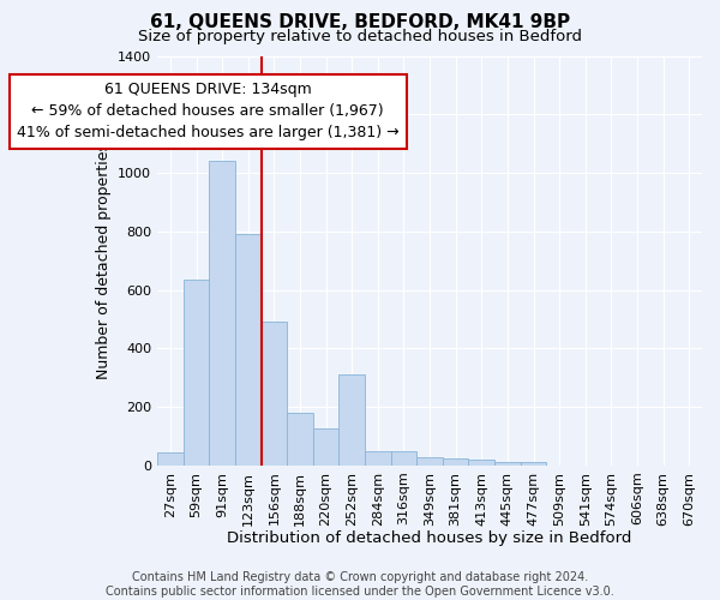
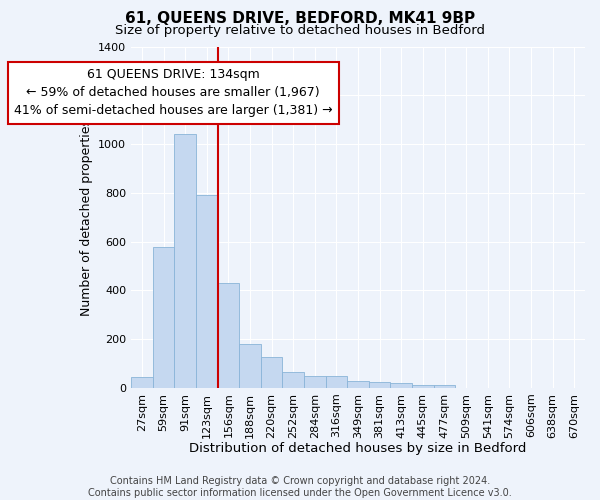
59sqm: 635 -> 578
156sqm: 490 -> 430
252sqm: 310 -> 63
